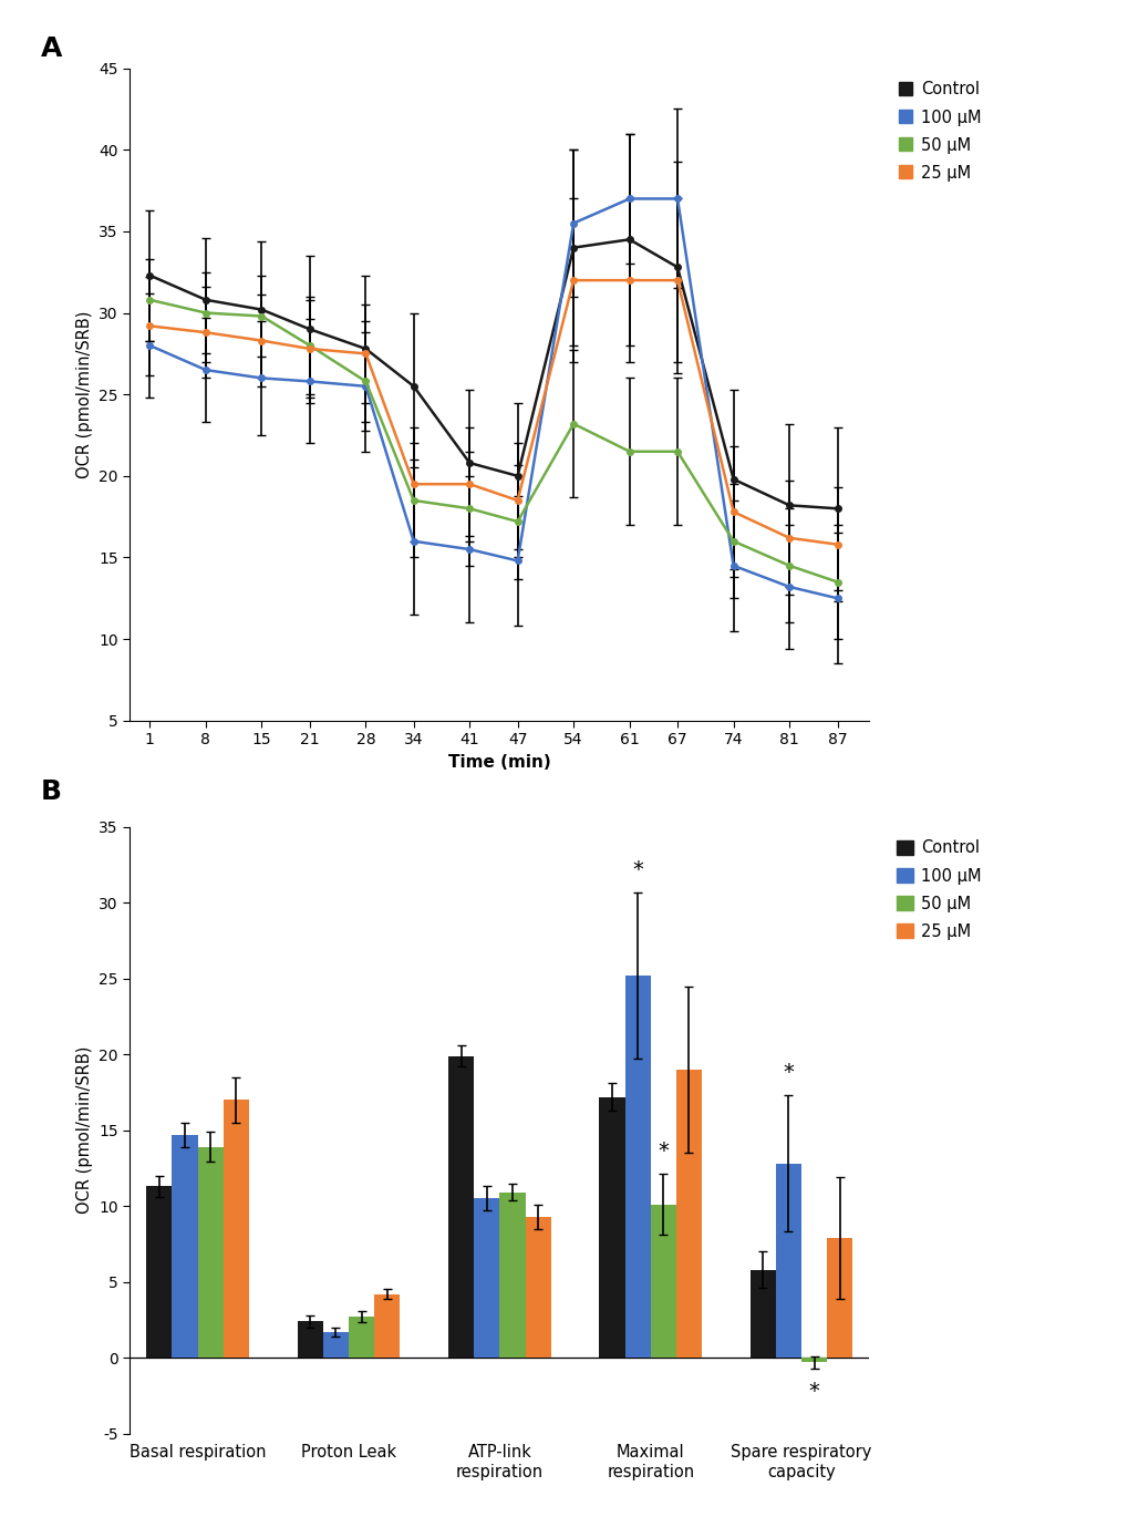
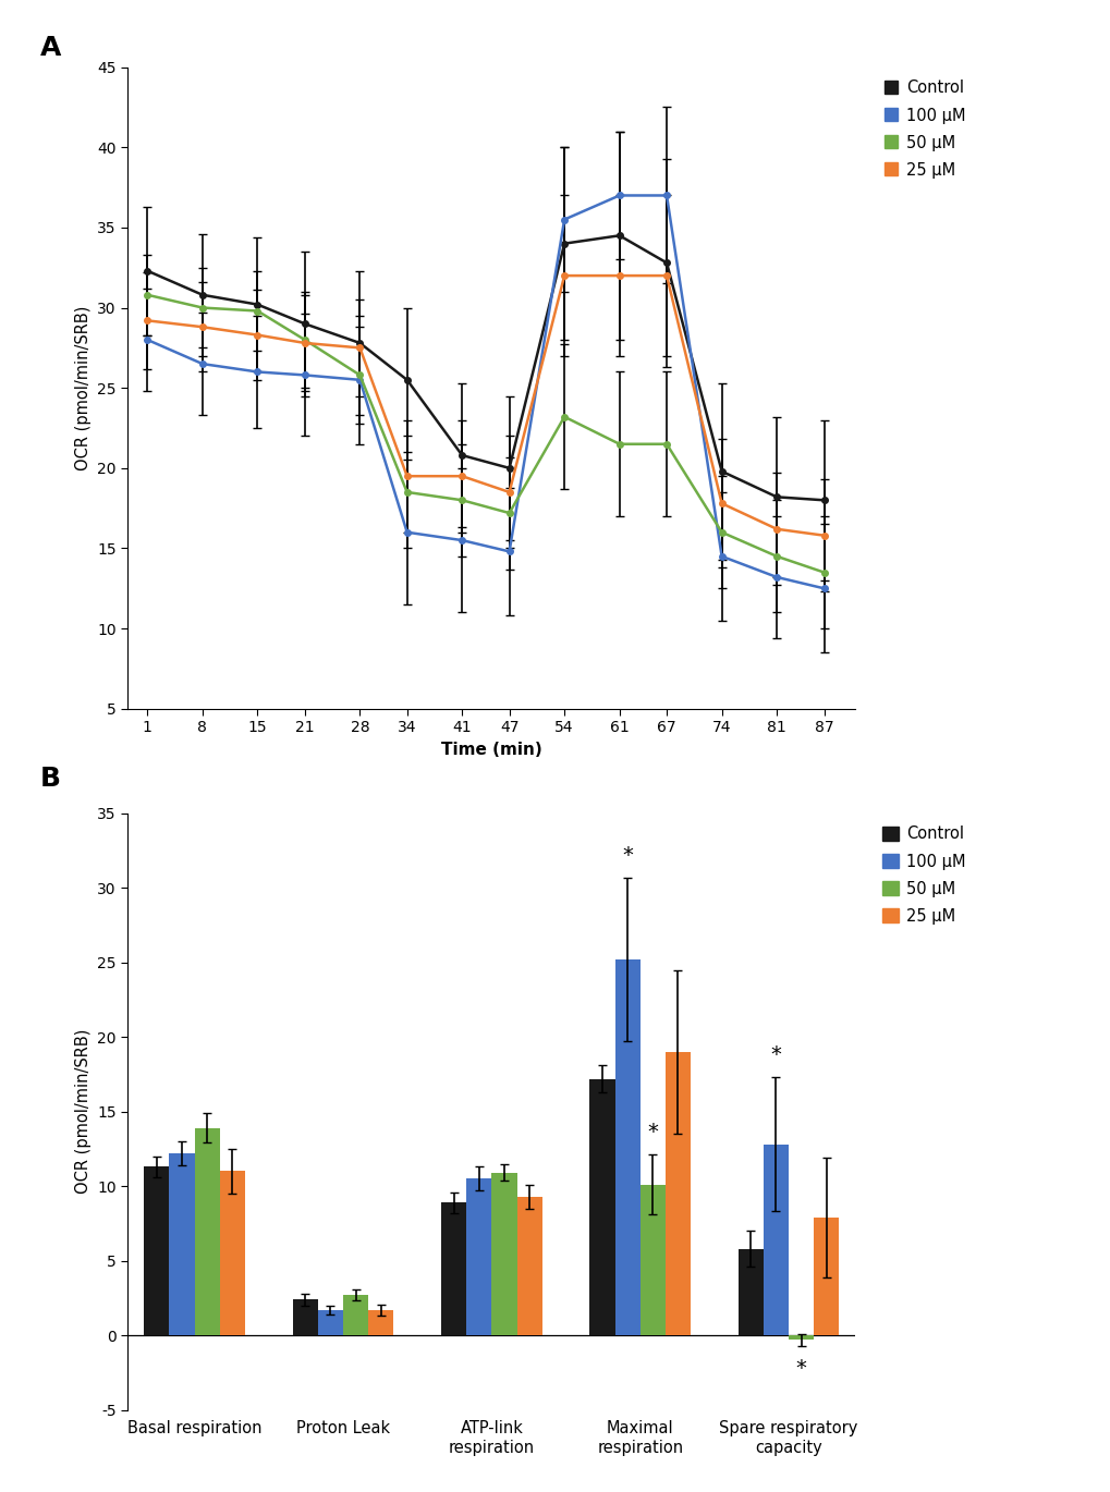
100 μM/Basal respiration: 14.7 -> 12.2
25 μM/Basal respiration: 17.0 -> 11.0
25 μM/Proton Leak: 4.2 -> 1.7
Control/ATP-link respiration: 19.9 -> 8.9
